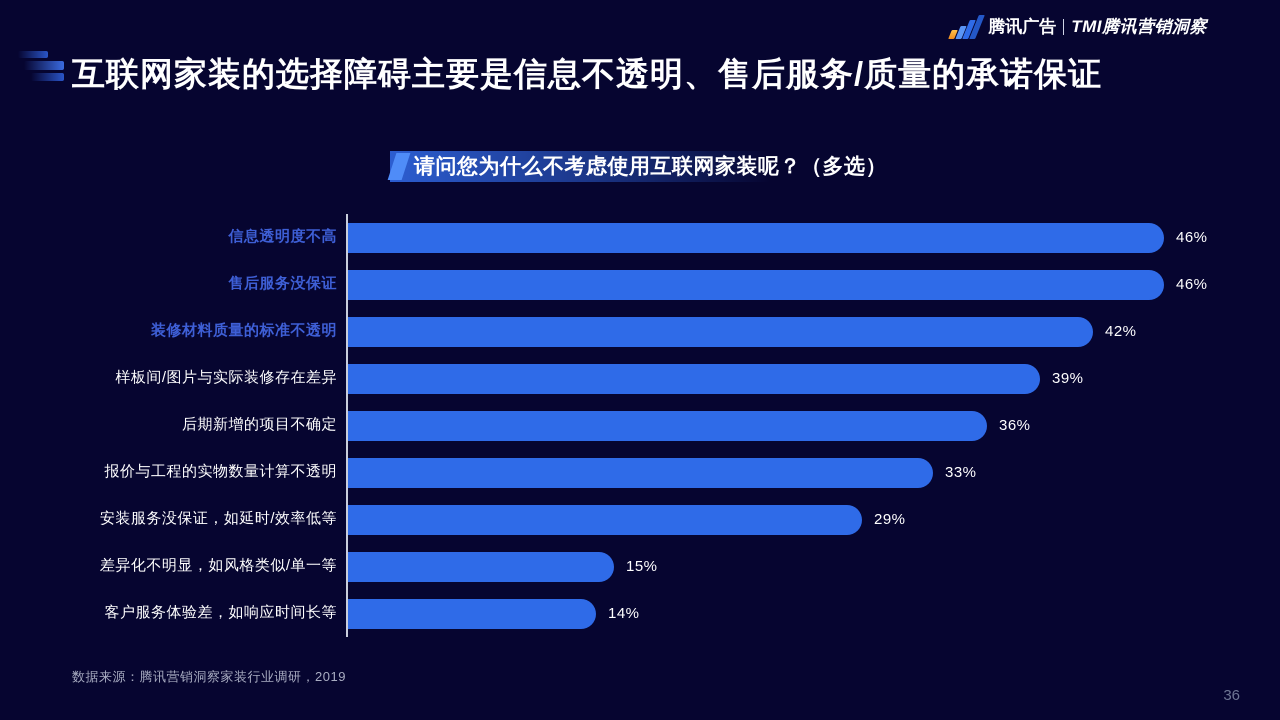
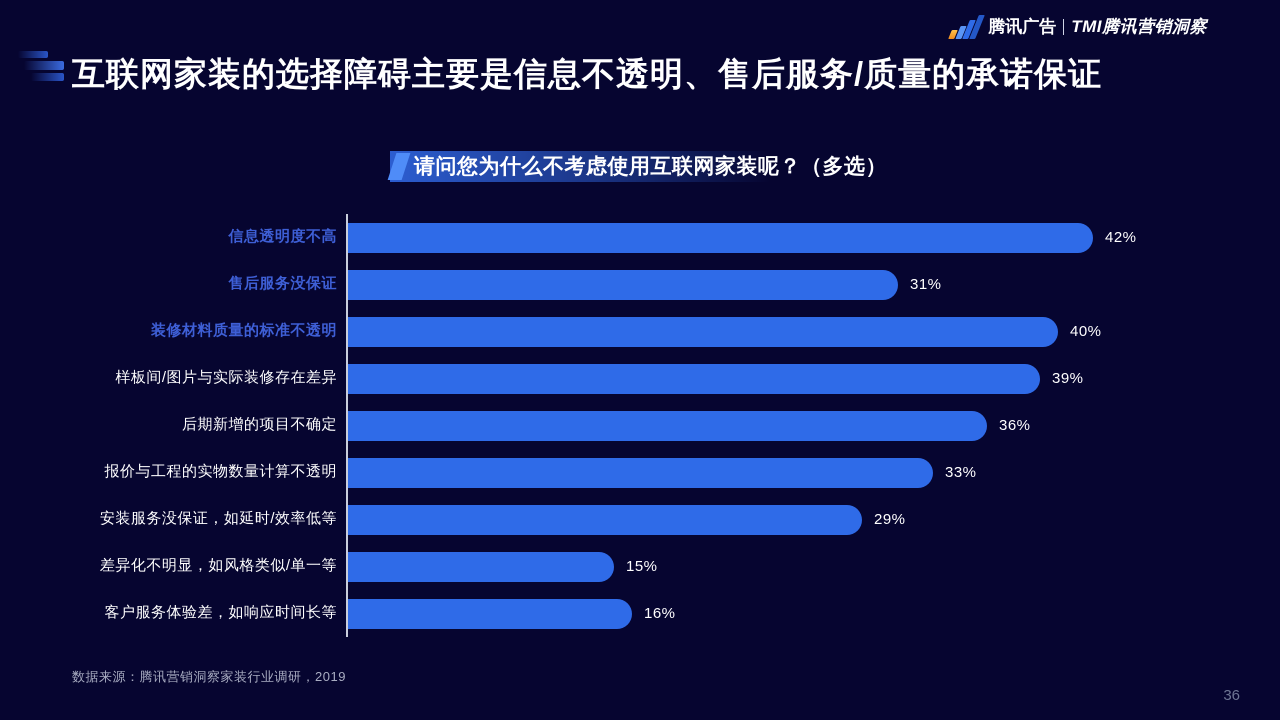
信息透明度不高: 46% -> 42%
售后服务没保证: 46% -> 31%
装修材料质量的标准不透明: 42% -> 40%
客户服务体验差，如响应时间长等: 14% -> 16%
